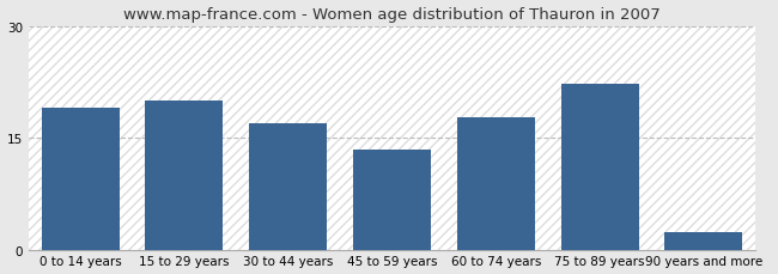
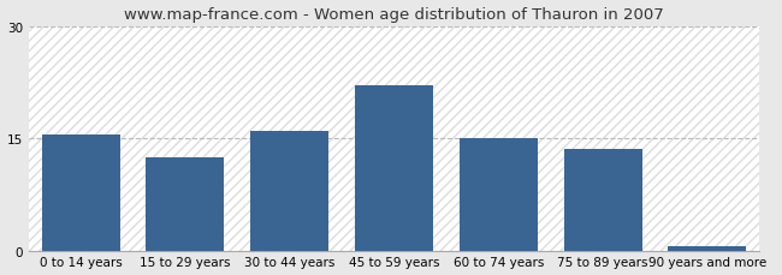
0 to 14 years: 19.0 -> 15.5
15 to 29 years: 20.0 -> 12.5
30 to 44 years: 17.0 -> 16.0
45 to 59 years: 13.4 -> 22.0
60 to 74 years: 17.8 -> 15.0
75 to 89 years: 22.2 -> 13.5
90 years and more: 2.4 -> 0.5
